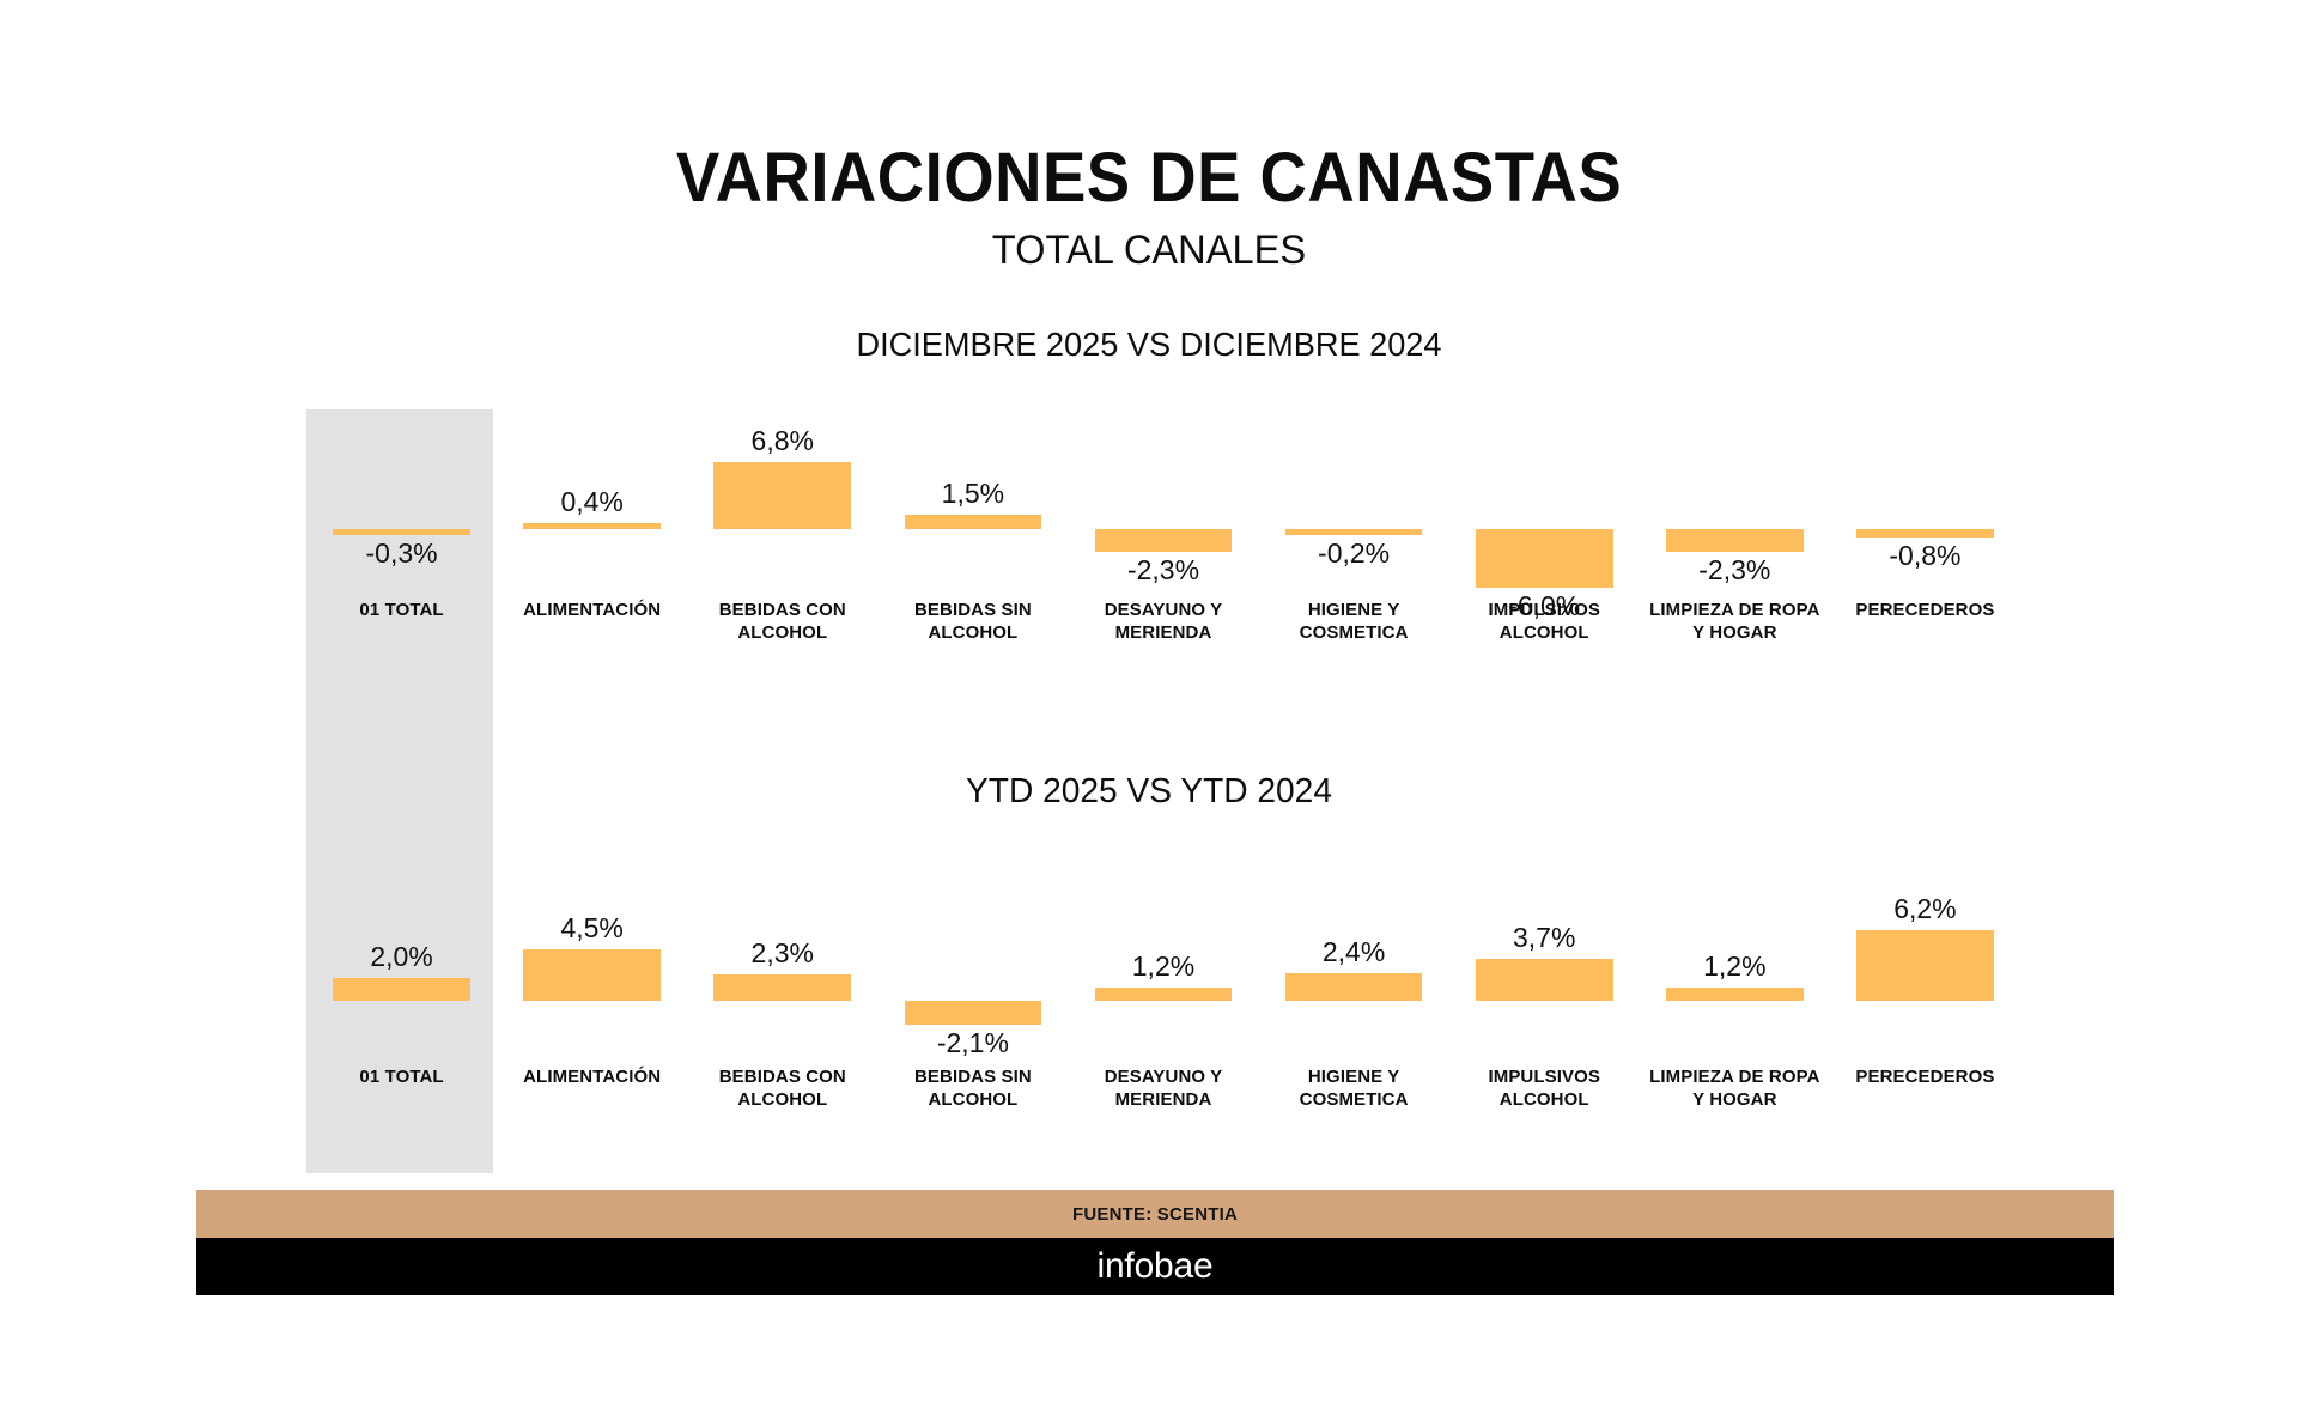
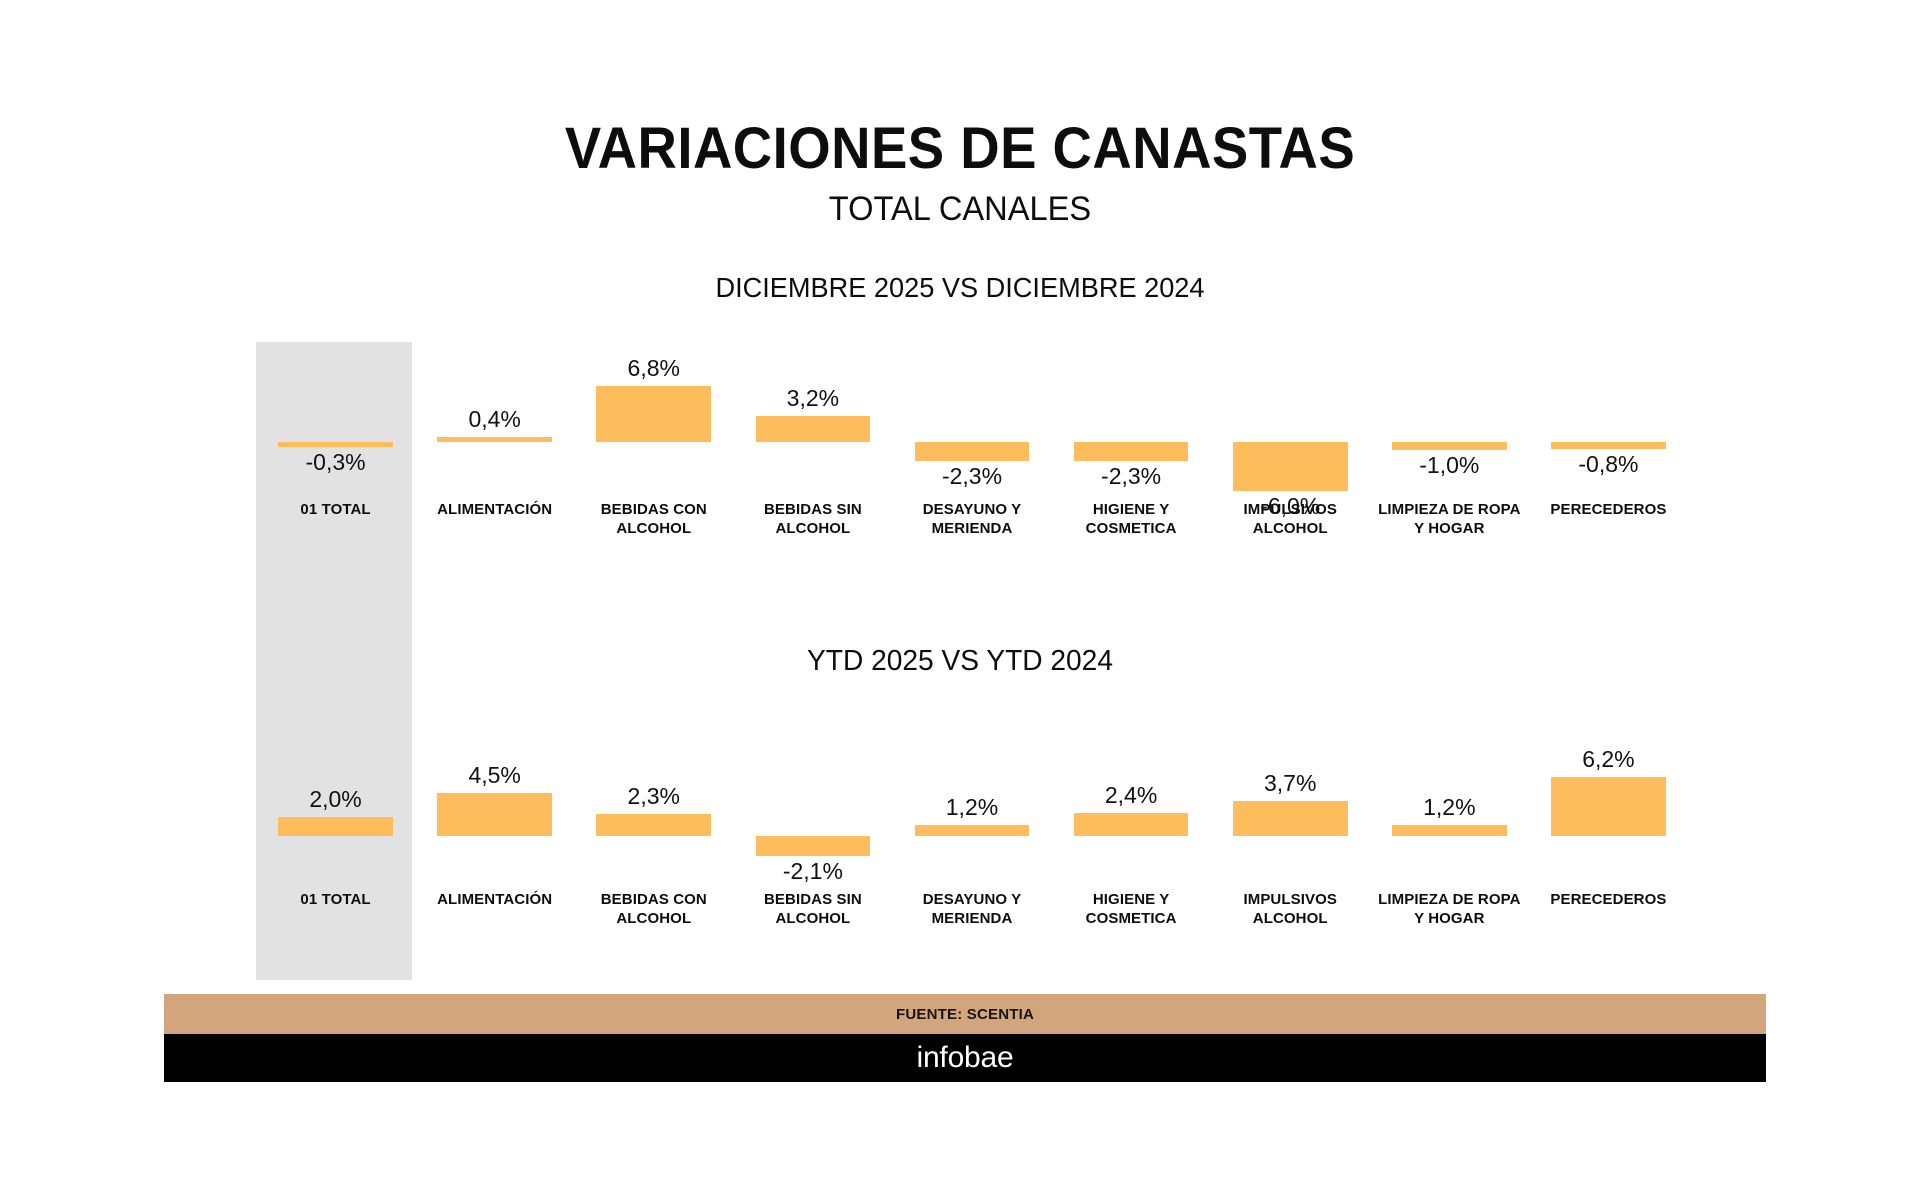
DICIEMBRE 2025 VS DICIEMBRE 2024/BEBIDAS SIN ALCOHOL: 1,5% -> 3,2%
DICIEMBRE 2025 VS DICIEMBRE 2024/HIGIENE Y COSMETICA: -0,2% -> -2,3%
DICIEMBRE 2025 VS DICIEMBRE 2024/LIMPIEZA DE ROPA Y HOGAR: -2,3% -> -1,0%
